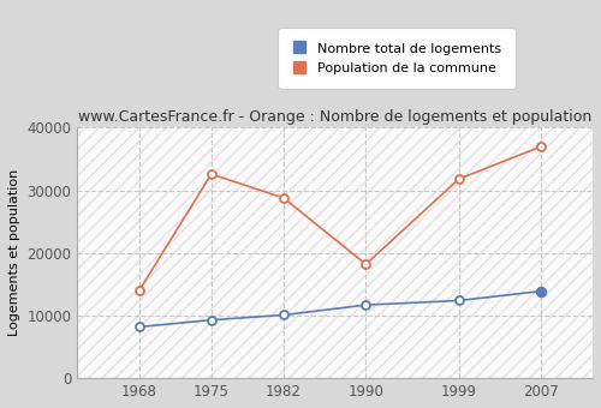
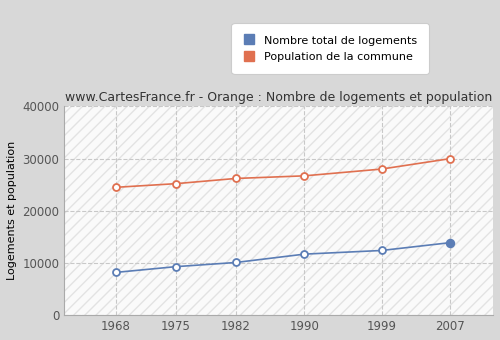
Population de la commune/1968: 14000 -> 24500
Population de la commune/1975: 32600 -> 25200
Population de la commune/1982: 28800 -> 26200
Population de la commune/1990: 18200 -> 26700
Population de la commune/1999: 31800 -> 28000
Population de la commune/2007: 37000 -> 30000
